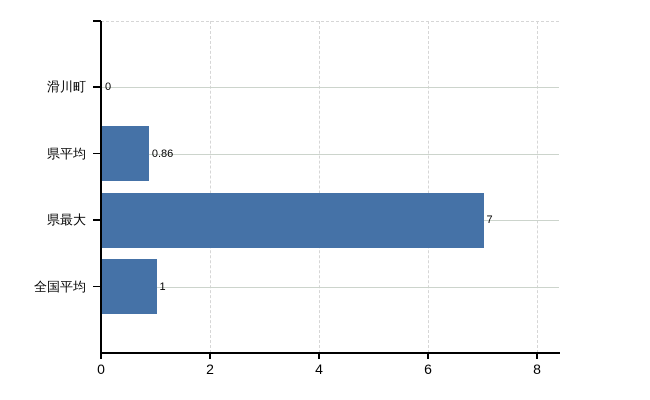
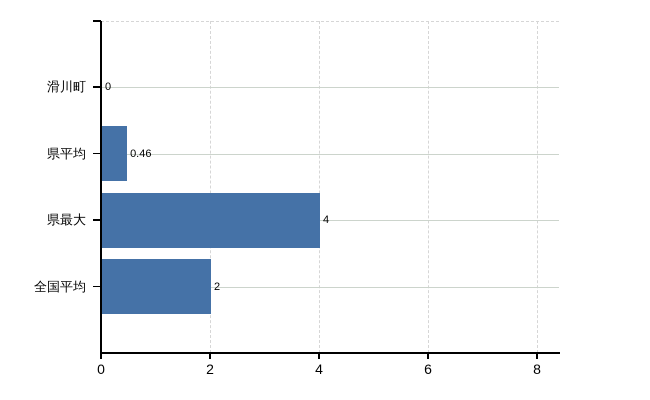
県平均: 0.86 -> 0.46
県最大: 7 -> 4
全国平均: 1 -> 2
